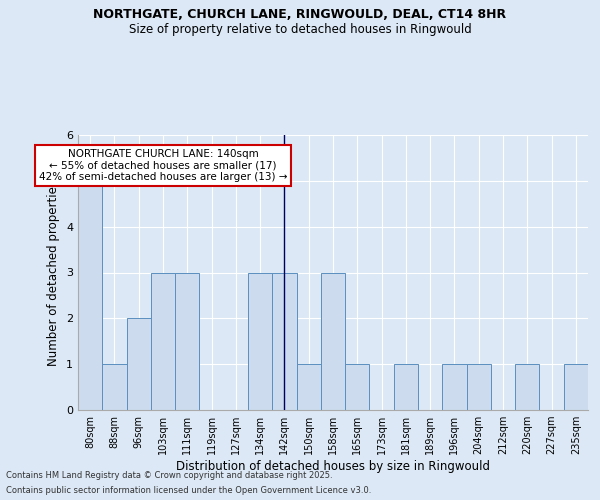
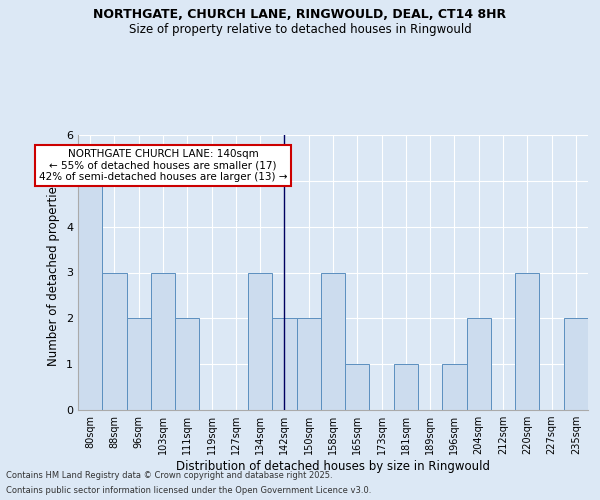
88sqm: 1 -> 3
111sqm: 3 -> 2
142sqm: 3 -> 2
150sqm: 1 -> 2
204sqm: 1 -> 2
220sqm: 1 -> 3
235sqm: 1 -> 2
